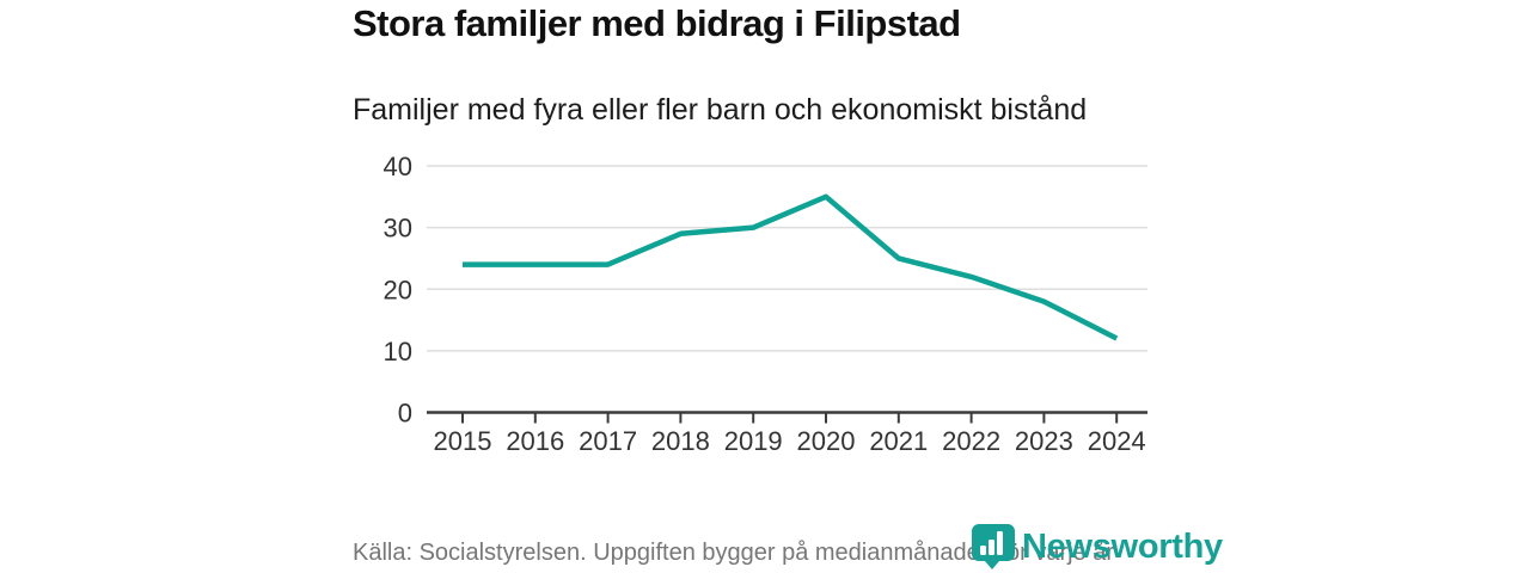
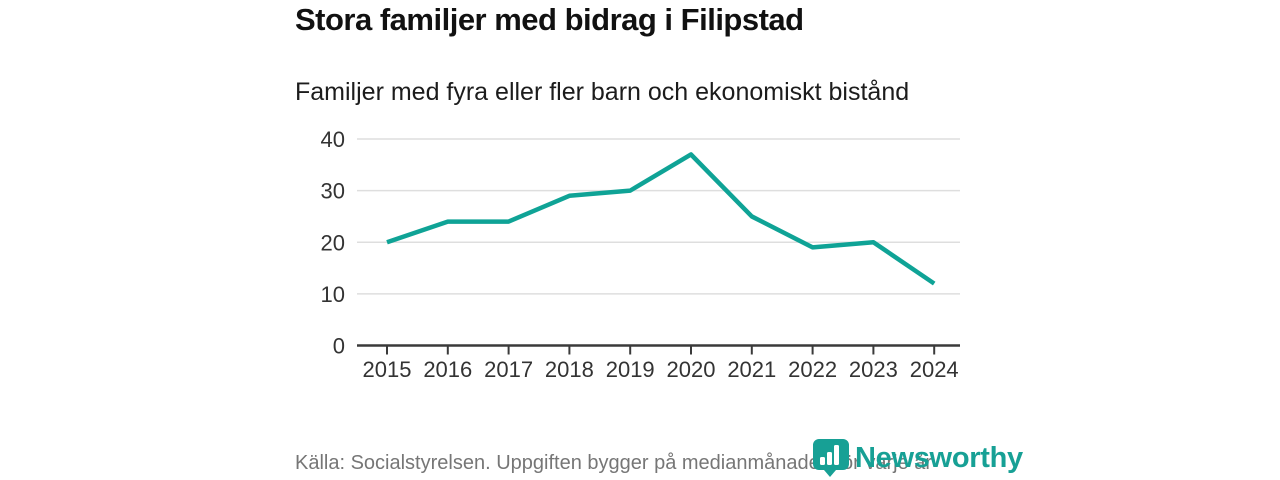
2015: 24 -> 20
2020: 35 -> 37
2022: 22 -> 19
2023: 18 -> 20
